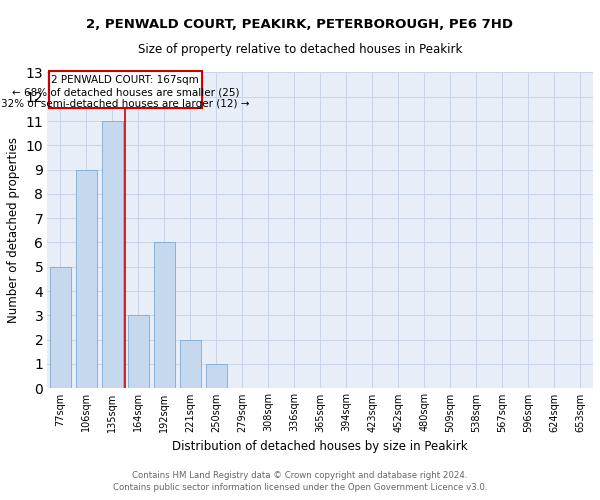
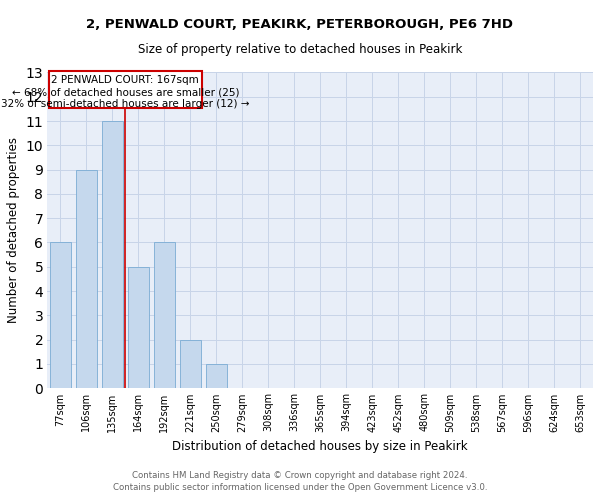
77sqm: 5 -> 6
164sqm: 3 -> 5
